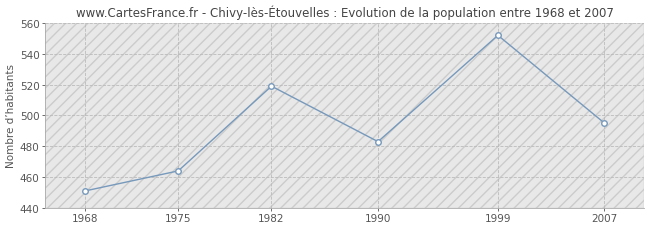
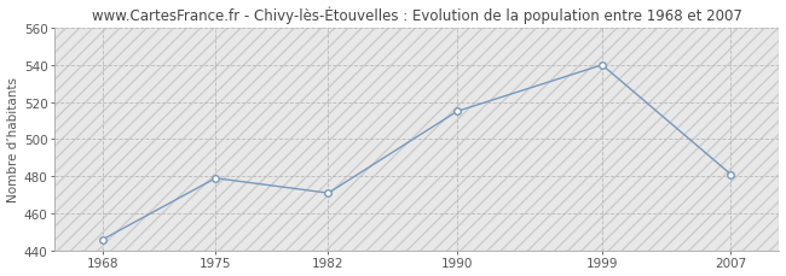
1968: 451 -> 446
1975: 464 -> 479
1982: 519 -> 471
1990: 483 -> 515
1999: 552 -> 540
2007: 495 -> 481
